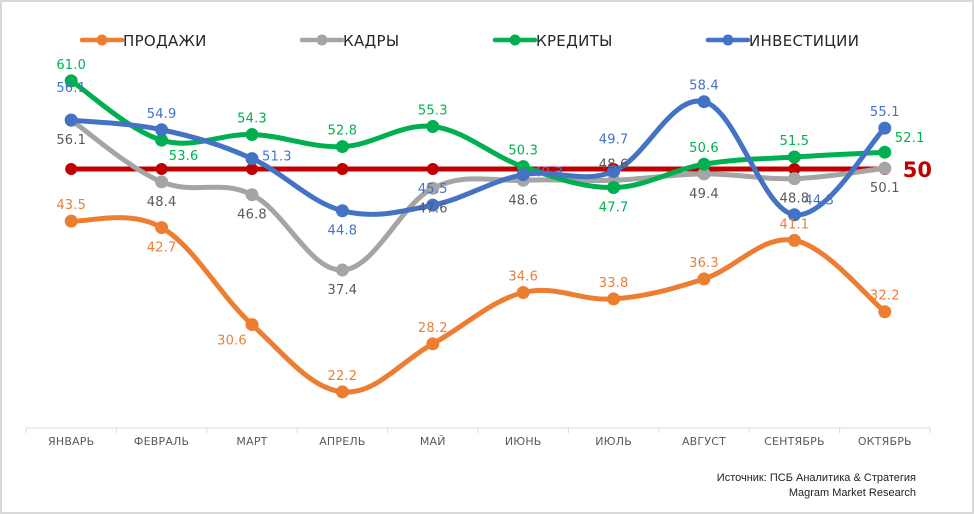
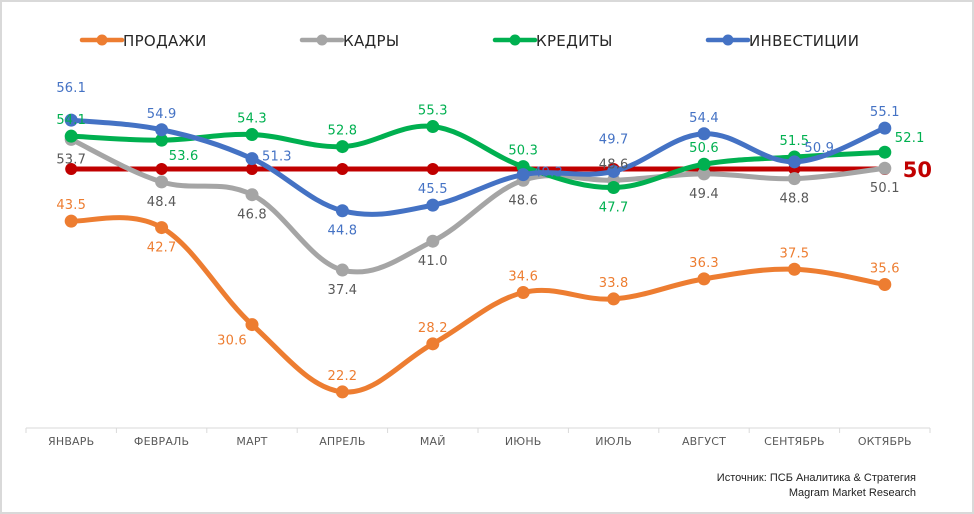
КАДРЫ/ЯНВАРЬ: 56.1 -> 53.7
КРЕДИТЫ/ЯНВАРЬ: 61.0 -> 54.1
КАДРЫ/МАЙ: 47.6 -> 41.0
ИНВЕСТИЦИИ/АВГУСТ: 58.4 -> 54.4
ПРОДАЖИ/СЕНТЯБРЬ: 41.1 -> 37.5
ИНВЕСТИЦИИ/СЕНТЯБРЬ: 44.3 -> 50.9
ПРОДАЖИ/ОКТЯБРЬ: 32.2 -> 35.6
